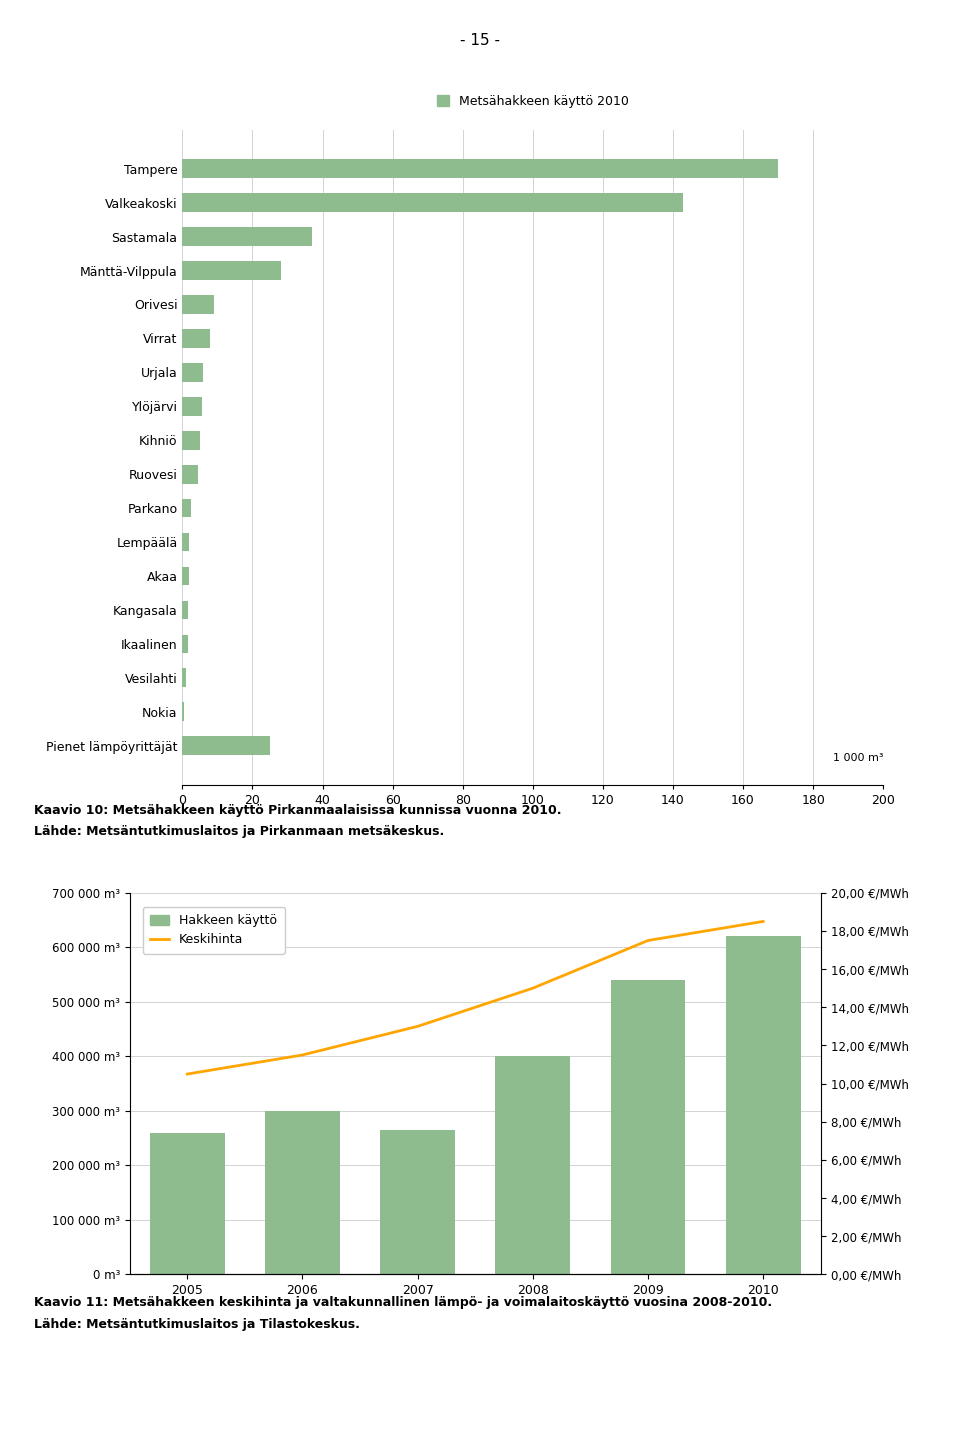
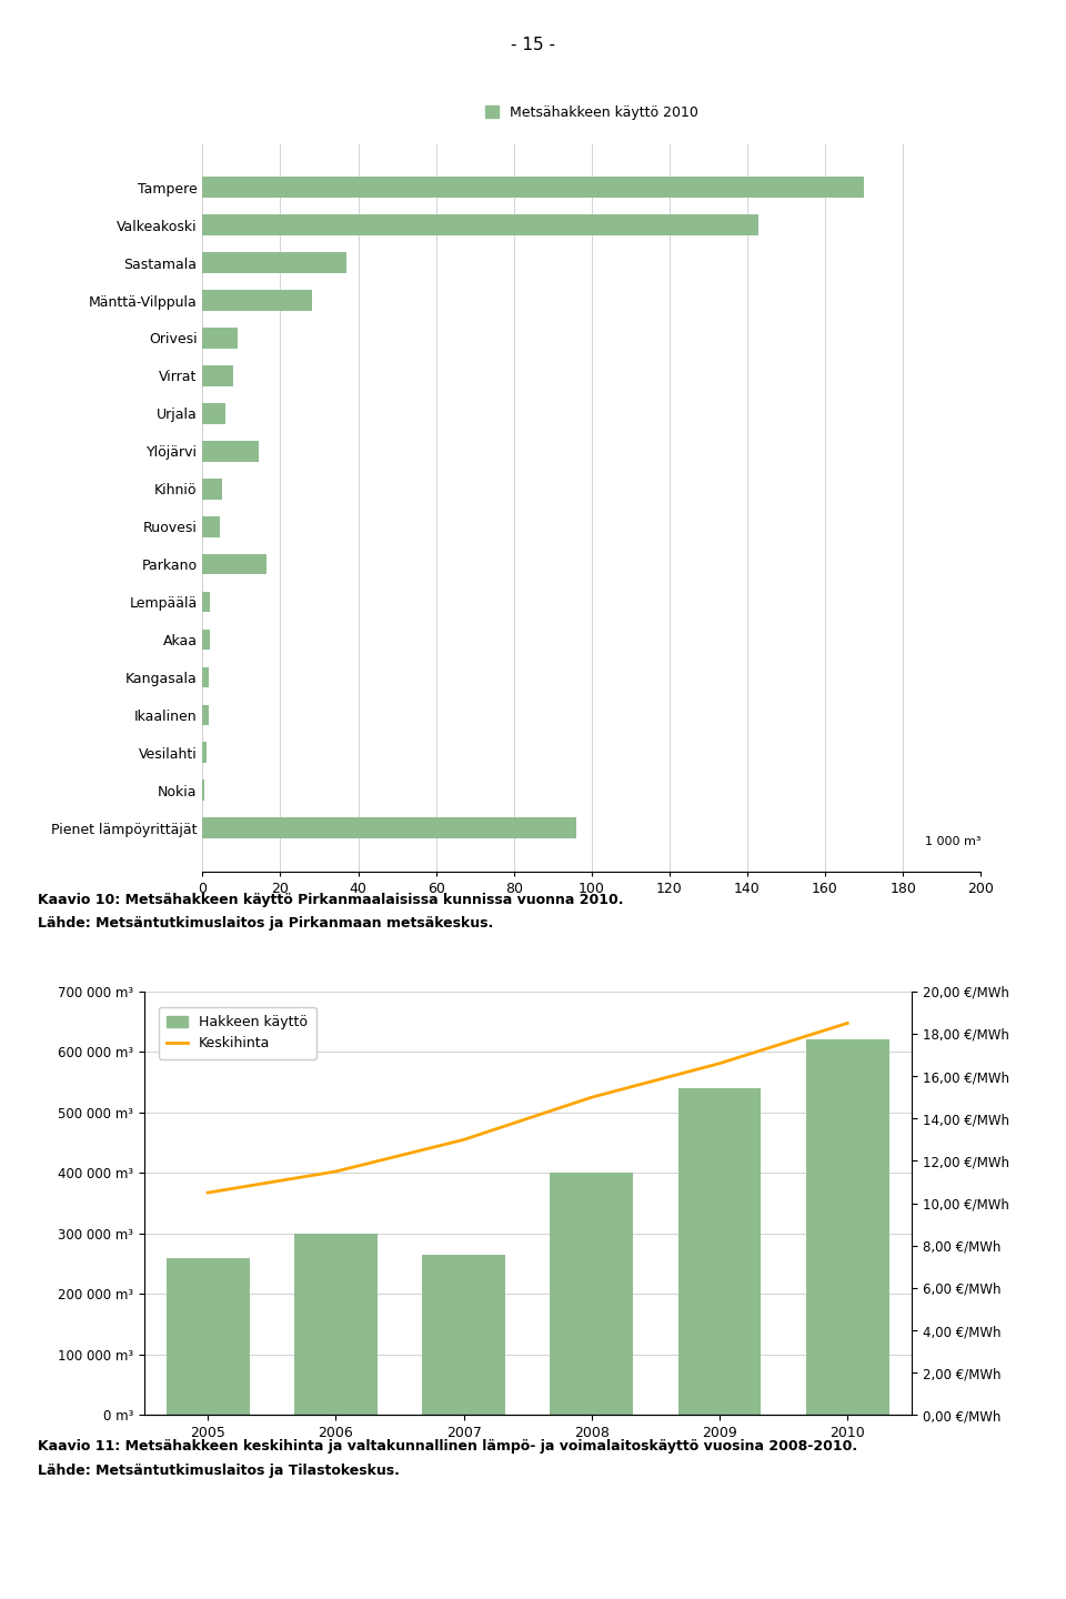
Ylöjärvi: 5.5 -> 14.5
Parkano: 2.5 -> 16.5
Pienet lämpöyrittäjät: 25.0 -> 96.0
Keskihinta/2009: 17,5 €/MWh -> 16,6 €/MWh
